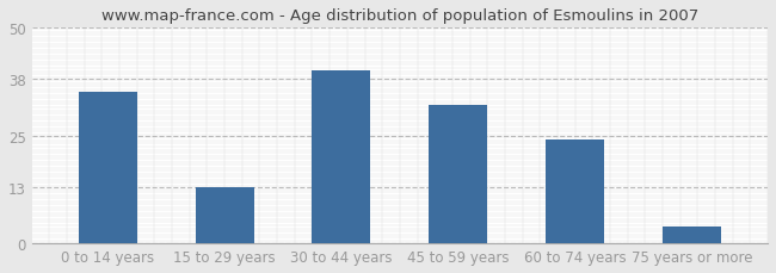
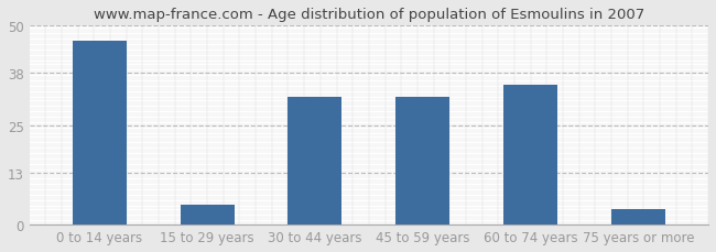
0 to 14 years: 35 -> 46
15 to 29 years: 13 -> 5
30 to 44 years: 40 -> 32
60 to 74 years: 24 -> 35
